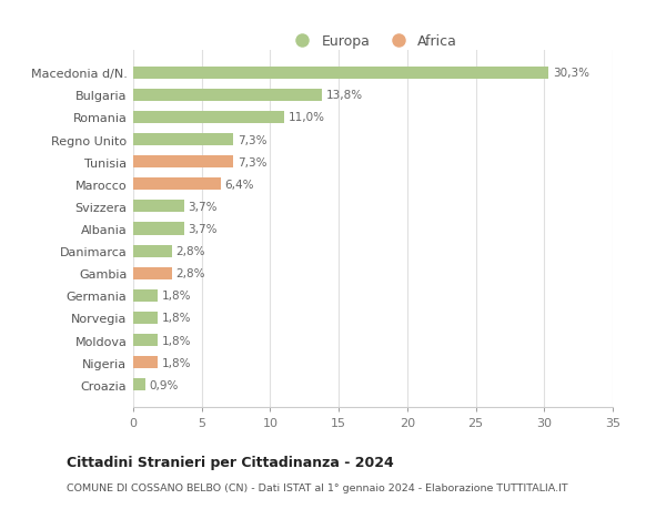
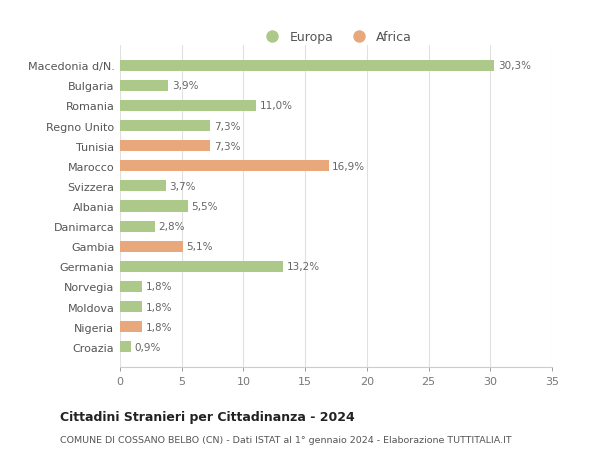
Bulgaria: 13,8% -> 3,9%
Marocco: 6,4% -> 16,9%
Albania: 3,7% -> 5,5%
Gambia: 2,8% -> 5,1%
Germania: 1,8% -> 13,2%
